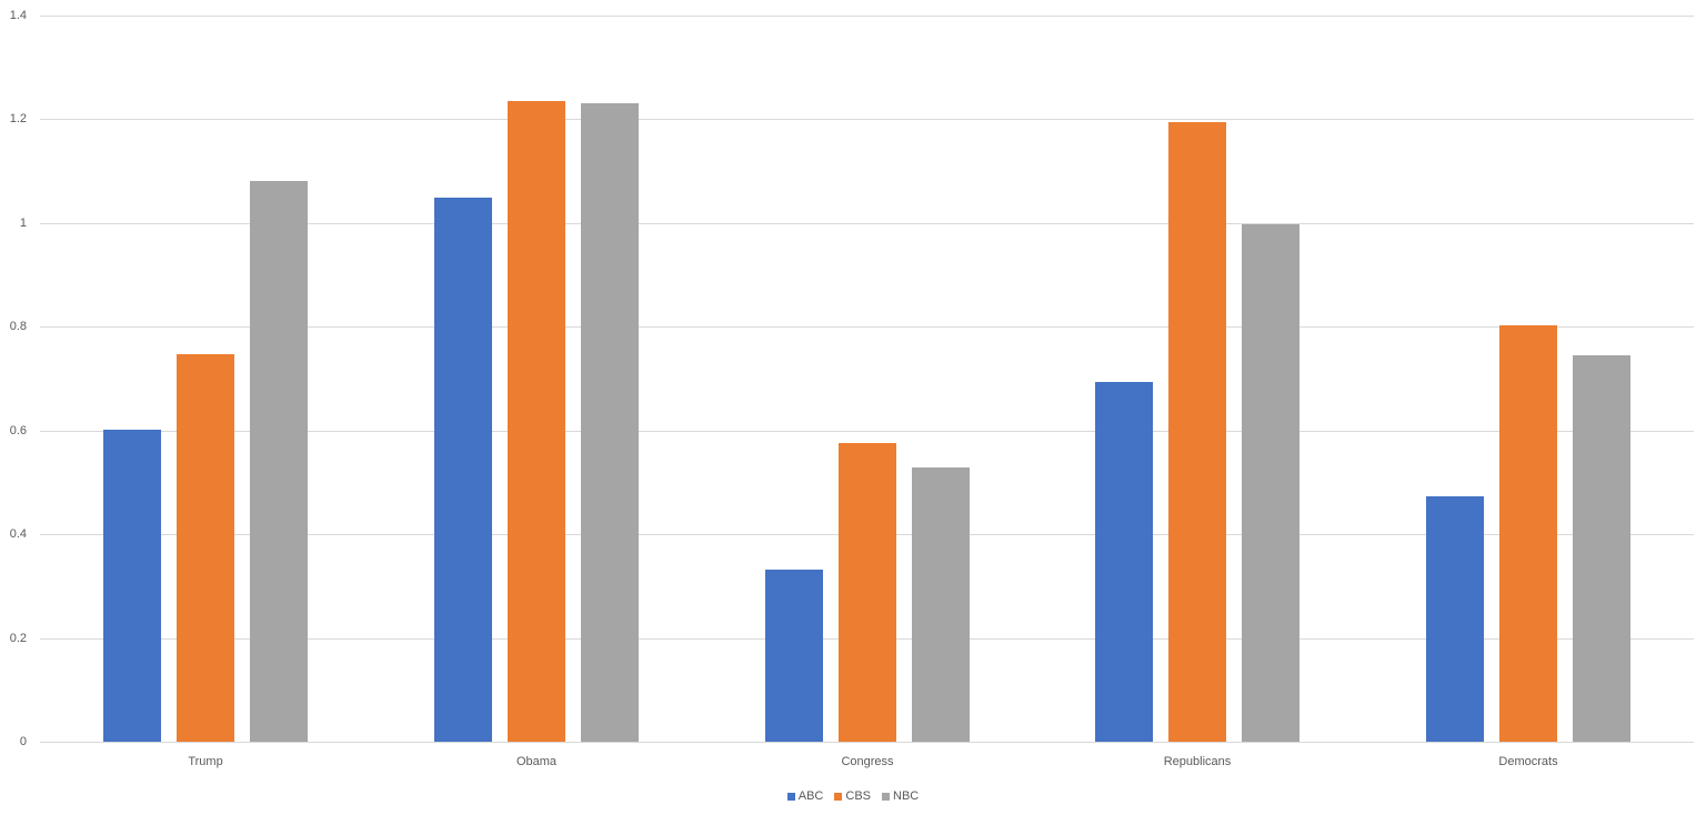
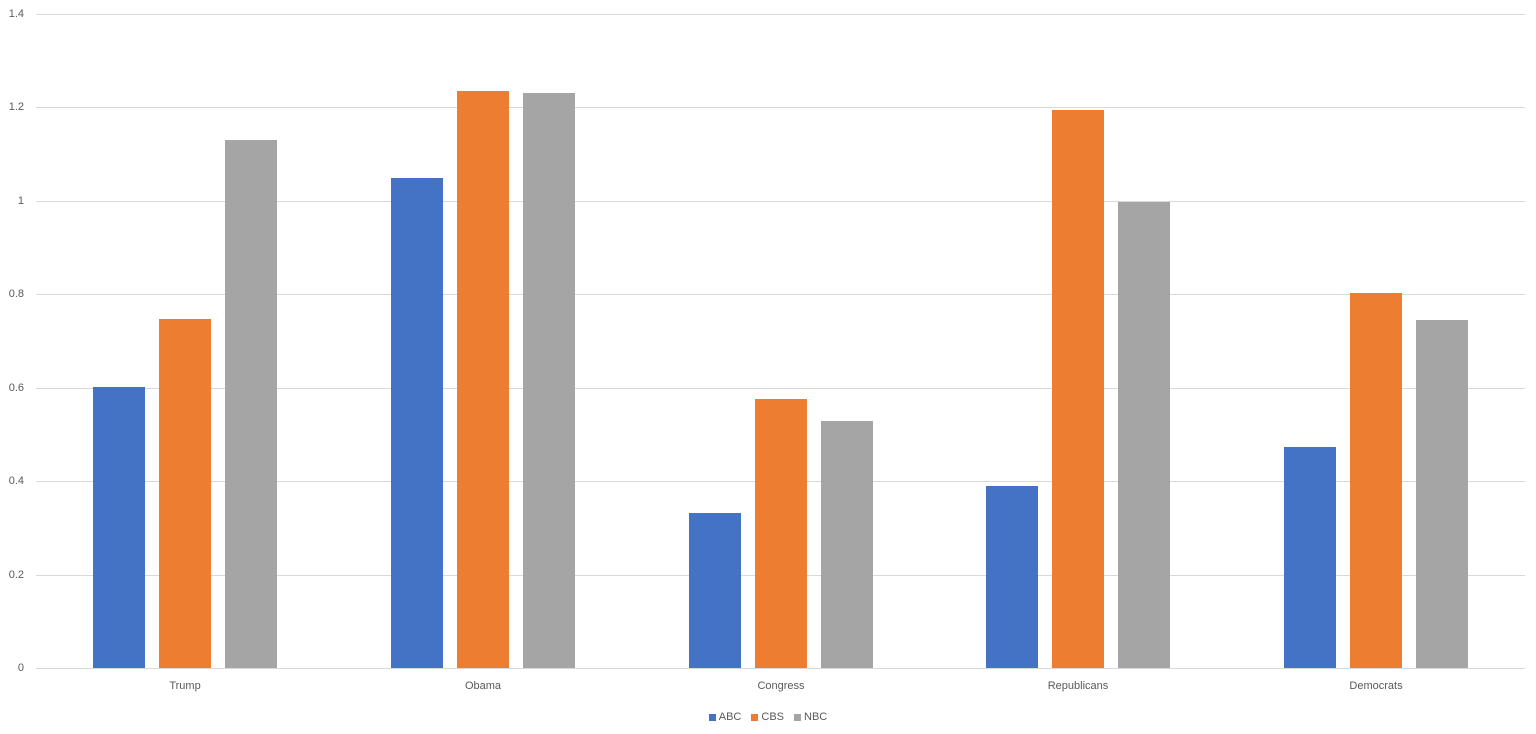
NBC/Trump: 1.08 -> 1.13
ABC/Republicans: 0.69 -> 0.39
